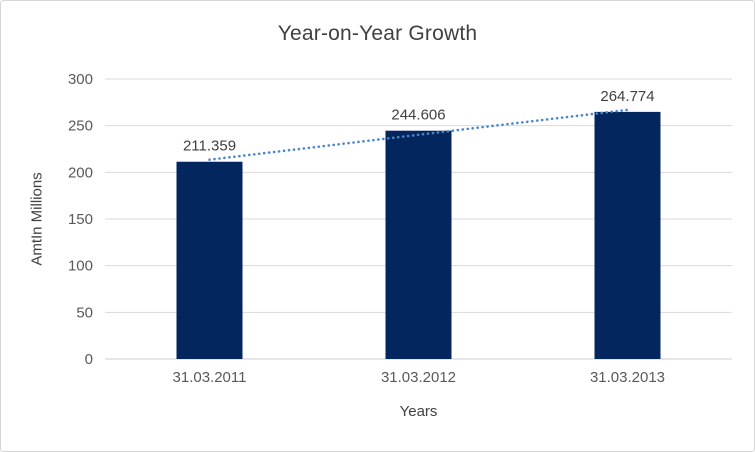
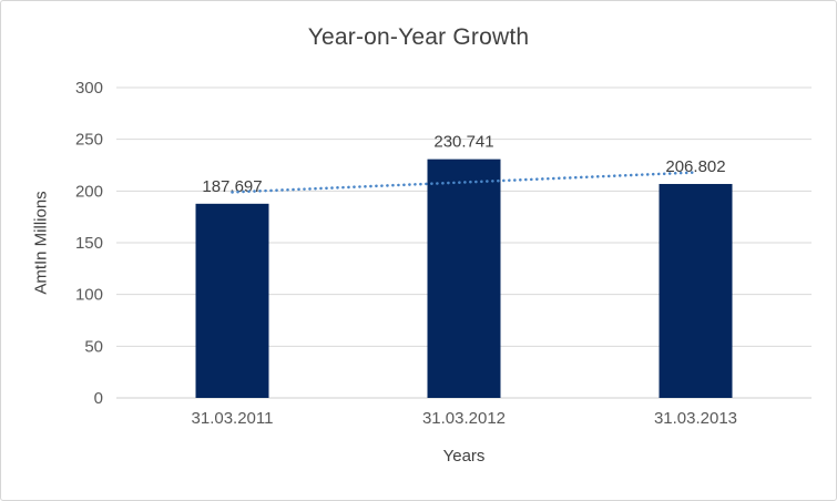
31.03.2011: 211.359 -> 187.697
31.03.2012: 244.606 -> 230.741
31.03.2013: 264.774 -> 206.802
